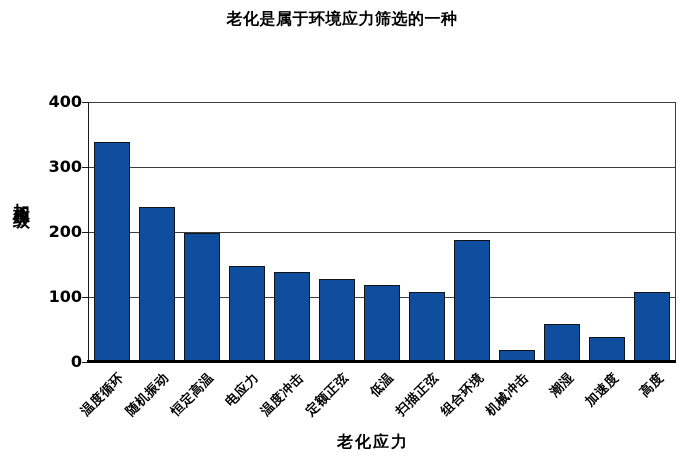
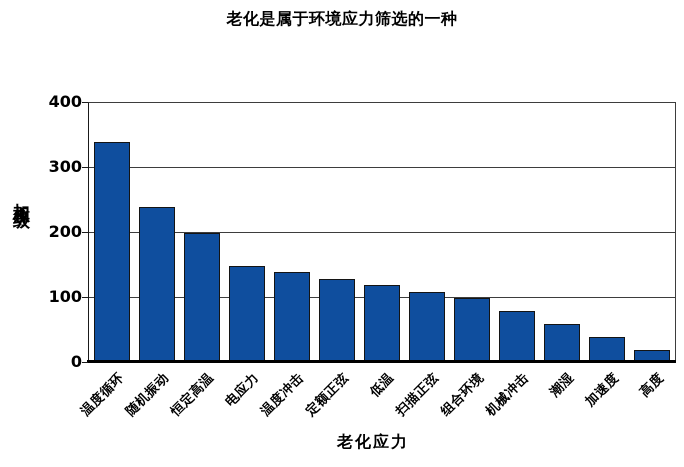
组合环境: 190 -> 100
机械冲击: 20 -> 80
高度: 110 -> 20
